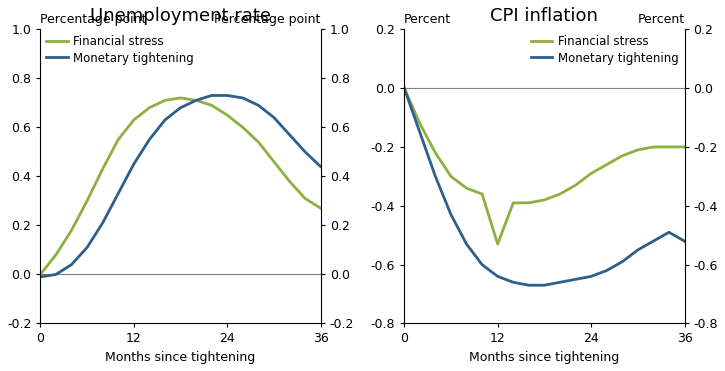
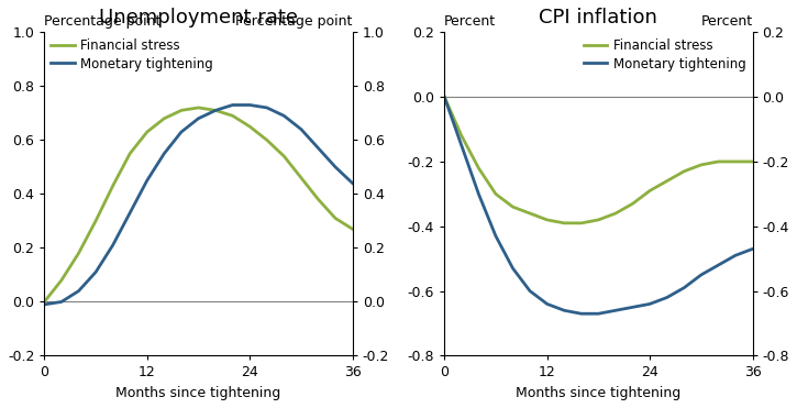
CPI inflation/Financial stress/12: -0.53 -> -0.38
CPI inflation/Monetary tightening/36: -0.52 -> -0.47
